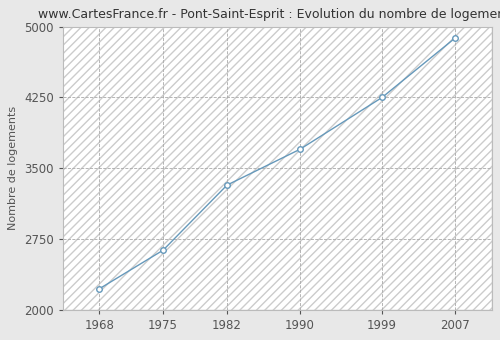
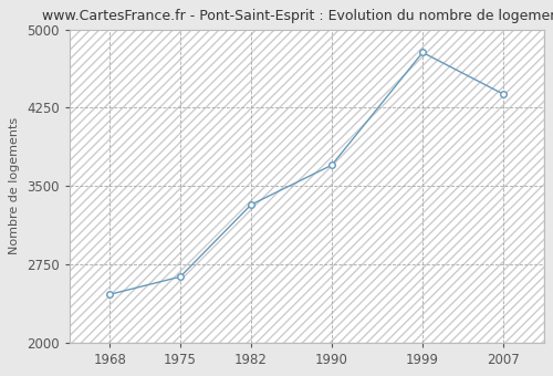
1968: 2220 -> 2460
1999: 4250 -> 4780
2007: 4880 -> 4380
